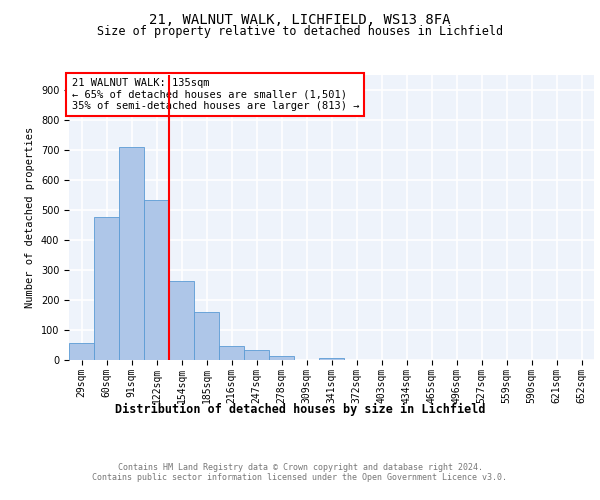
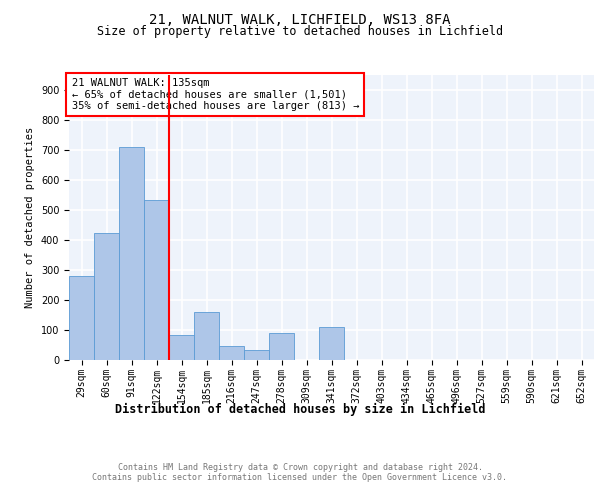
29sqm: 57 -> 280
60sqm: 476 -> 425
154sqm: 265 -> 85
278sqm: 13 -> 90
341sqm: 8 -> 110
